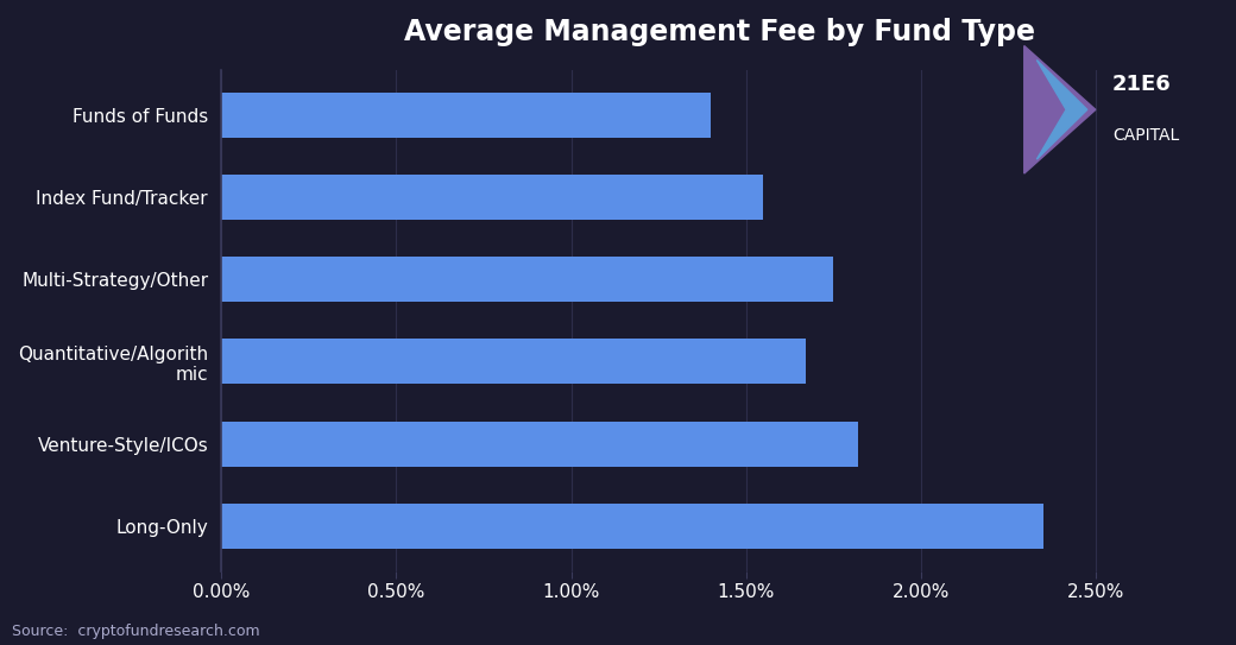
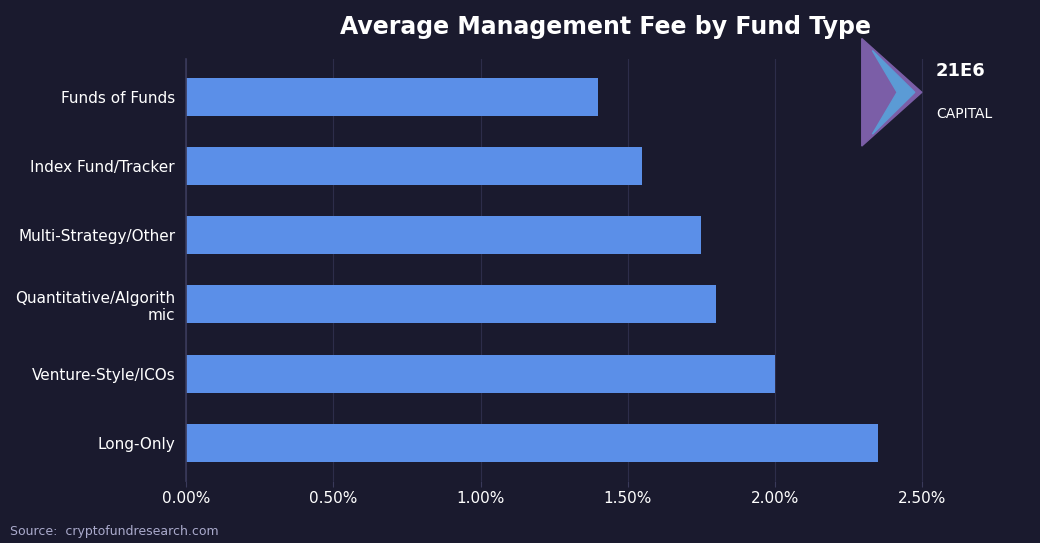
Quantitative/Algorith mic: 1.67% -> 1.80%
Venture-Style/ICOs: 1.82% -> 2.00%
